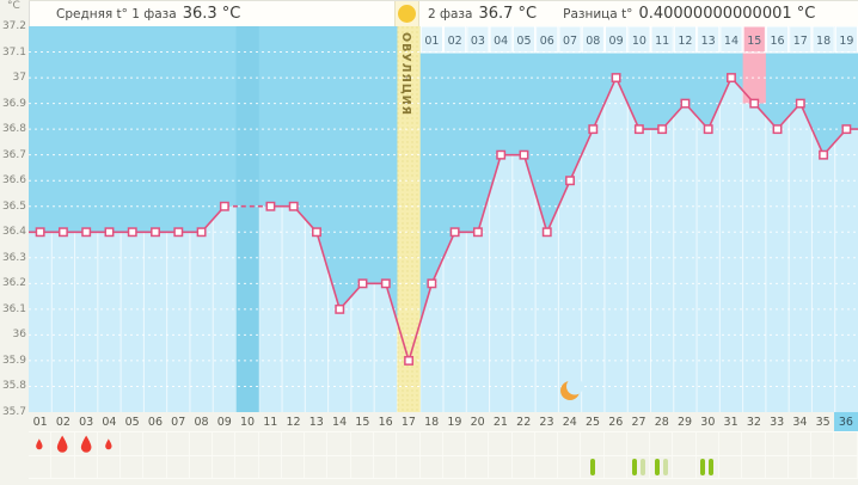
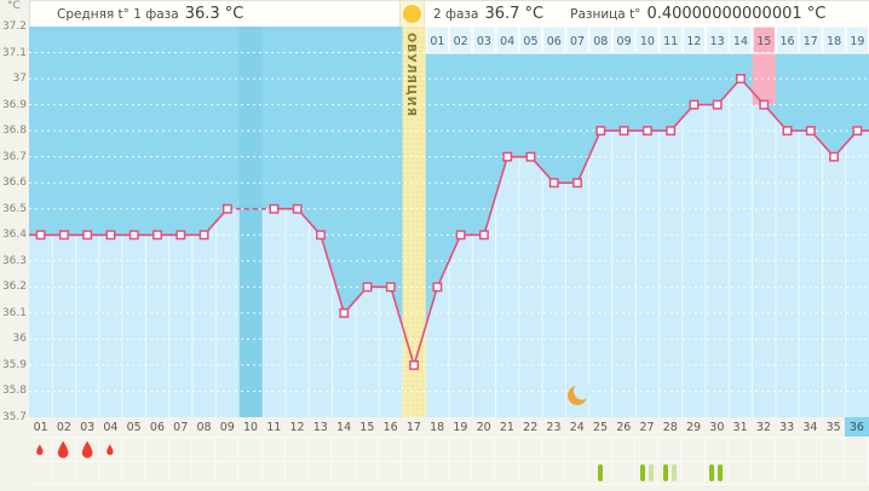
23: 36.4 -> 36.6
26: 37.0 -> 36.8
30: 36.8 -> 36.9
34: 36.9 -> 36.8
